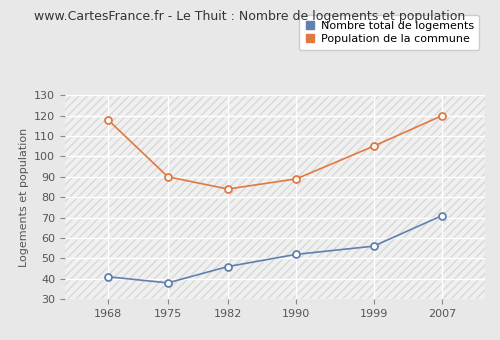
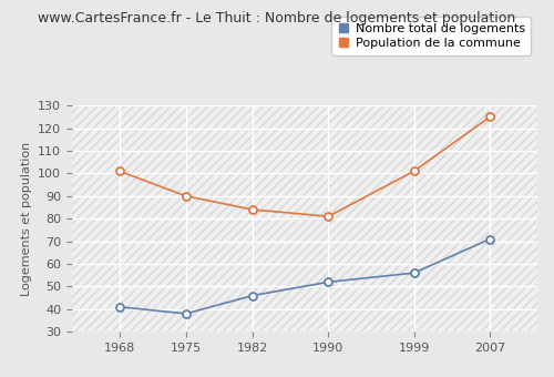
Population de la commune/1968: 118 -> 101
Population de la commune/1990: 89 -> 81
Population de la commune/1999: 105 -> 101
Population de la commune/2007: 120 -> 125
